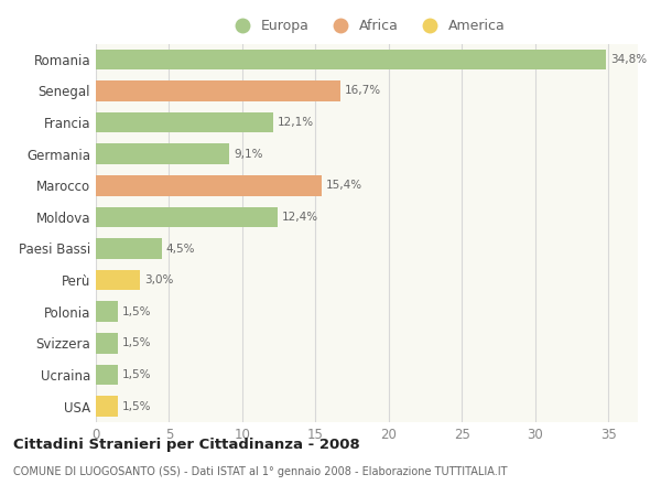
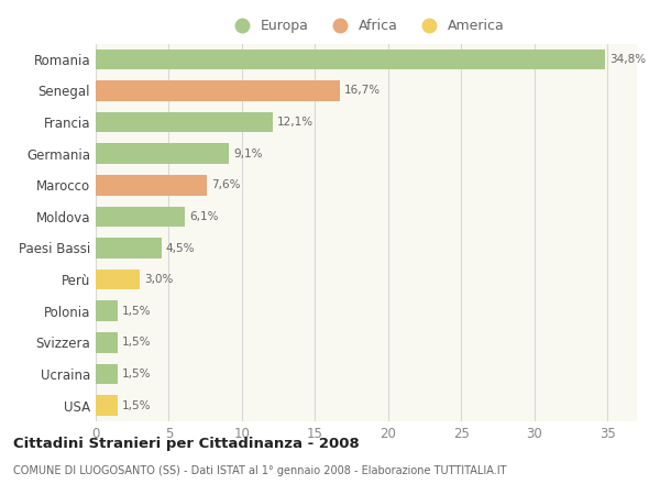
Marocco: 15,4% -> 7,6%
Moldova: 12,4% -> 6,1%
